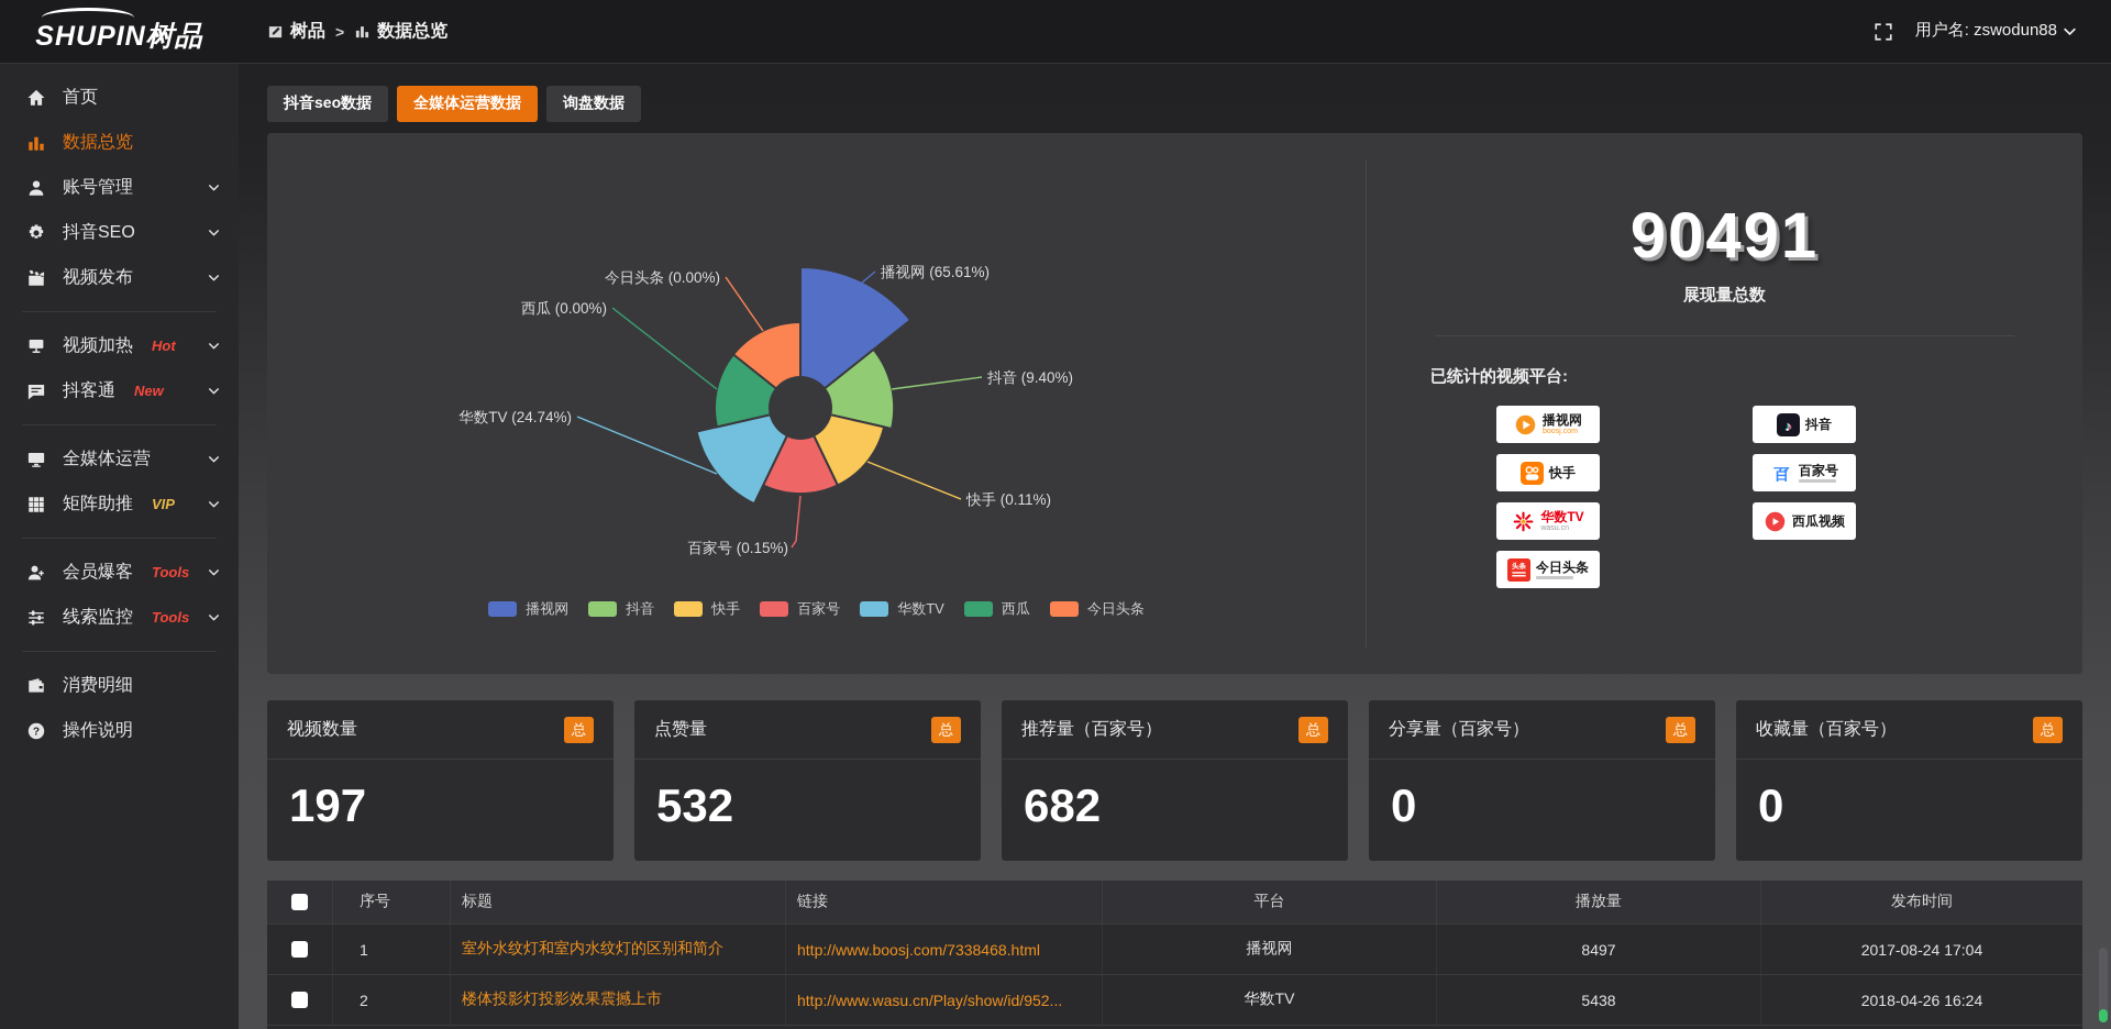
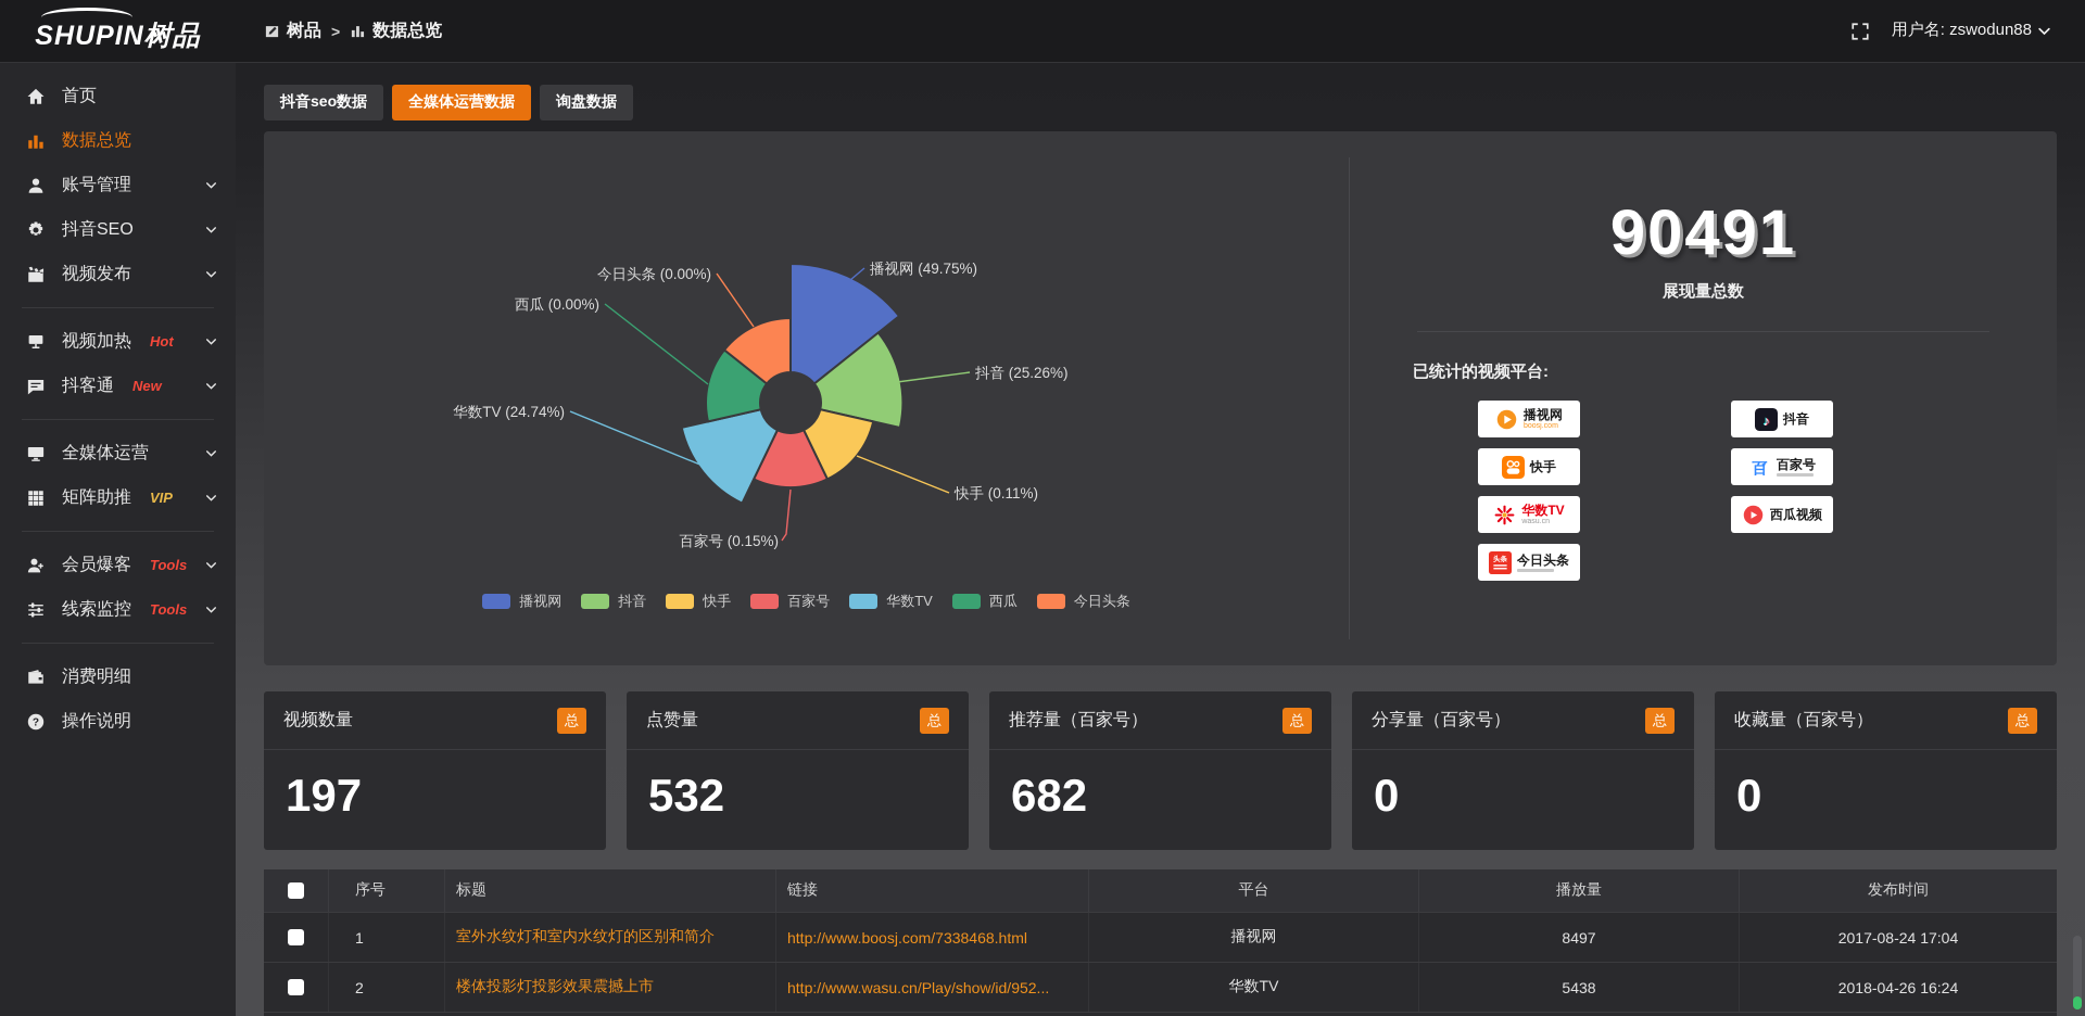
播视网: 65.61% -> 49.75%
抖音: 9.40% -> 25.26%
